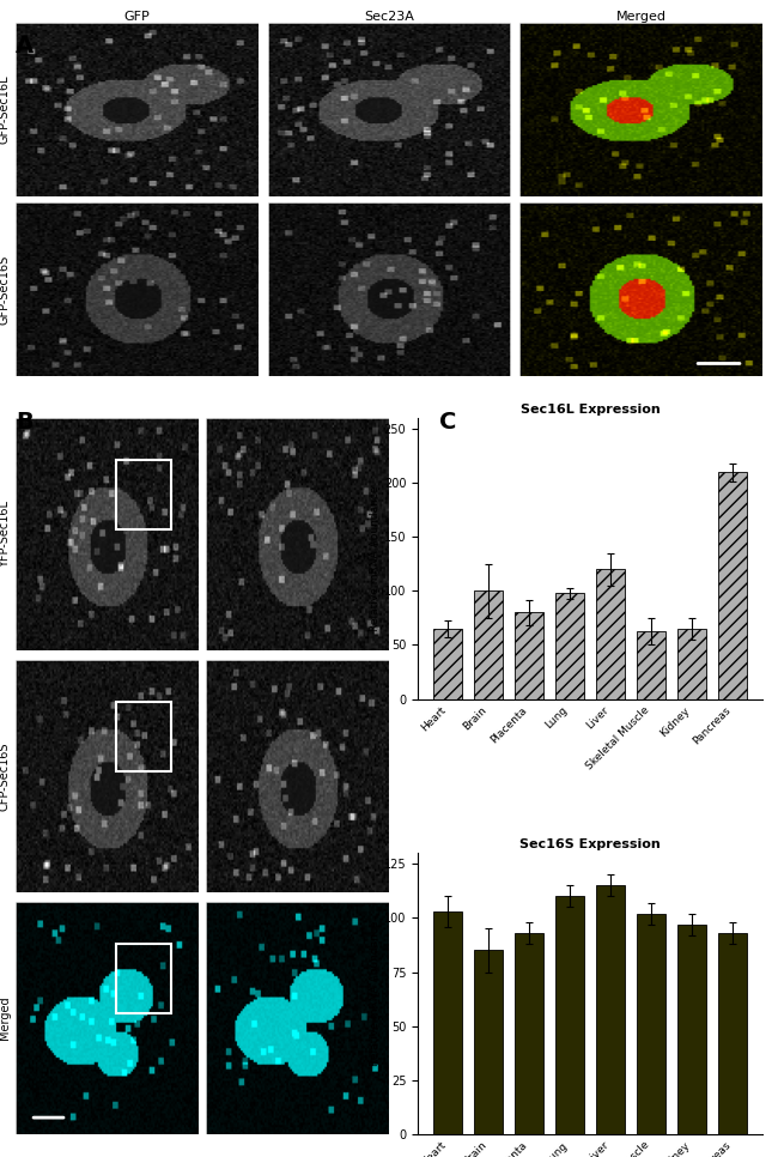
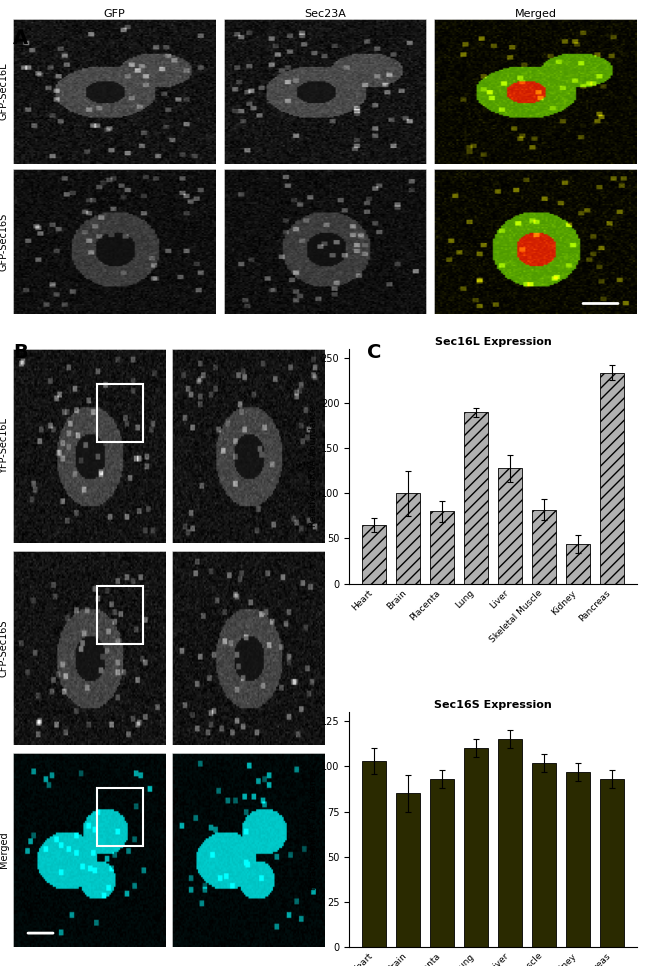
Sec16L Expression/Lung: 98 -> 190
Sec16L Expression/Liver: 120 -> 128
Sec16L Expression/Skeletal Muscle: 63 -> 82
Sec16L Expression/Kidney: 65 -> 44
Sec16L Expression/Pancreas: 210 -> 234
